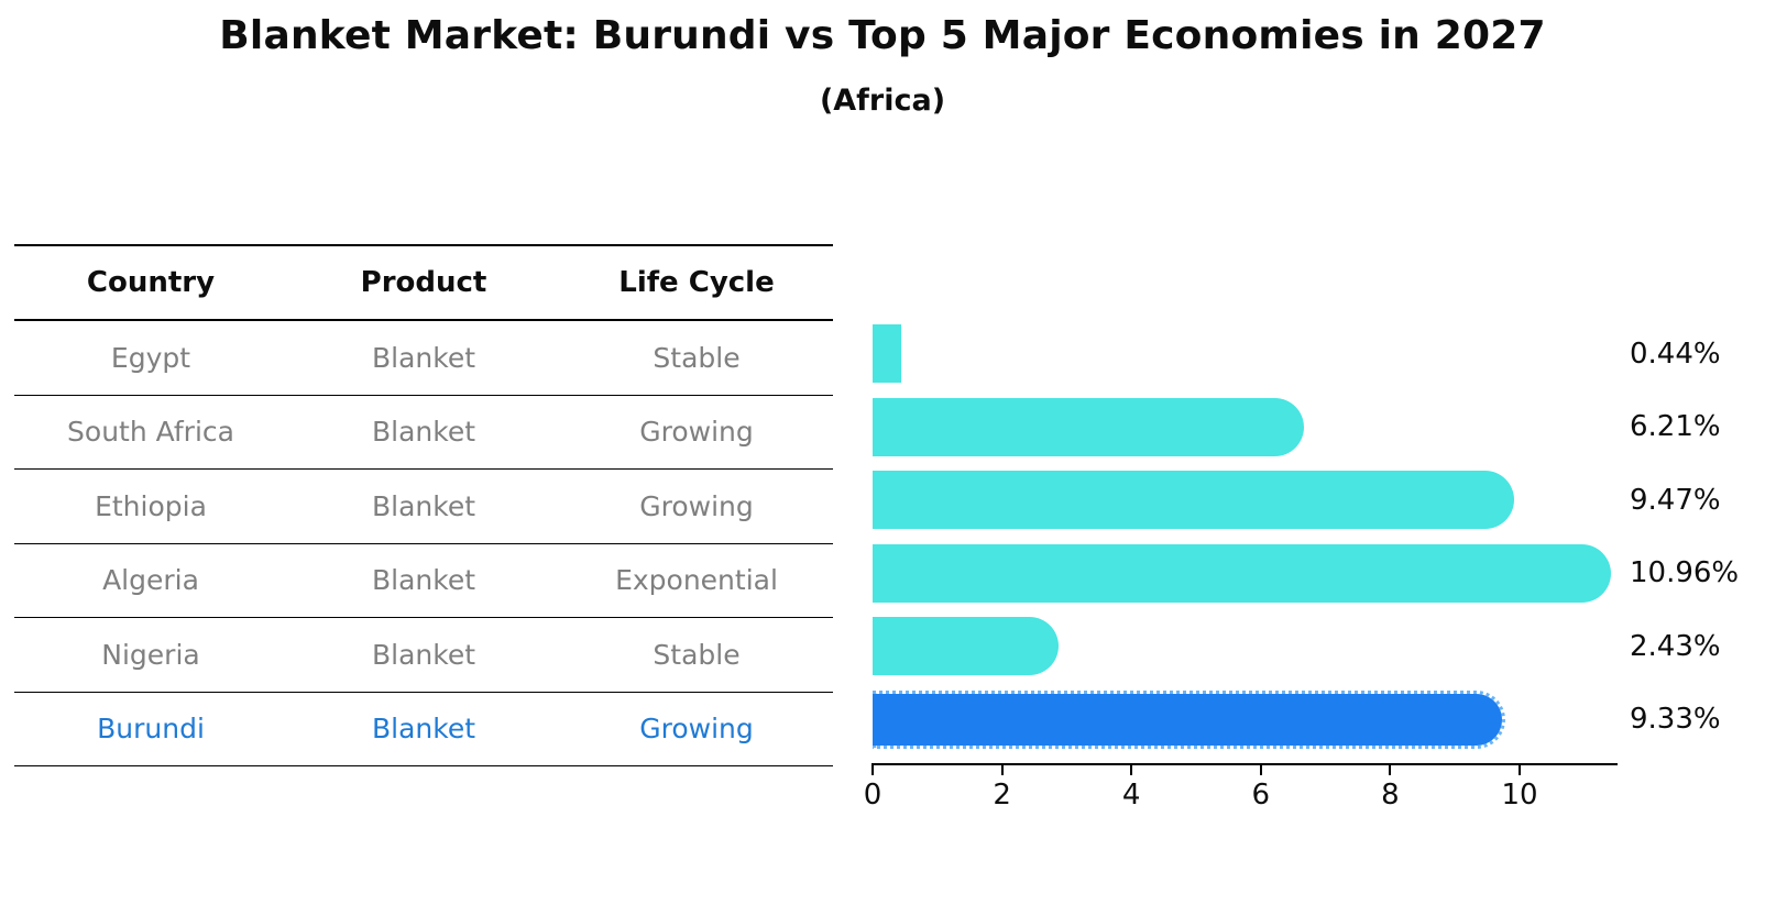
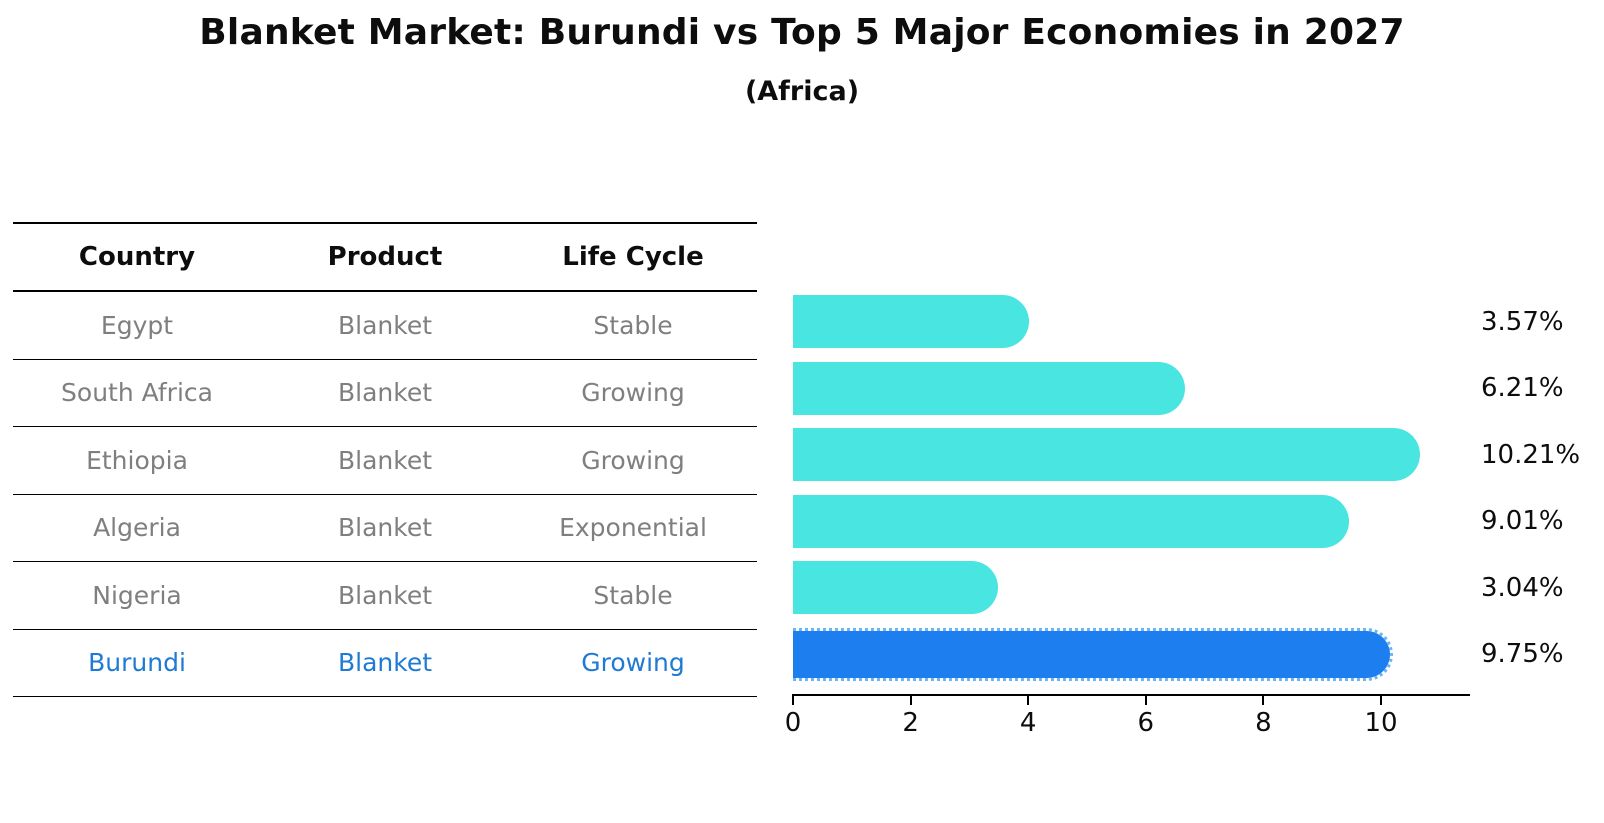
Egypt: 0.44% -> 3.57%
Ethiopia: 9.47% -> 10.21%
Algeria: 10.96% -> 9.01%
Nigeria: 2.43% -> 3.04%
Burundi: 9.33% -> 9.75%
